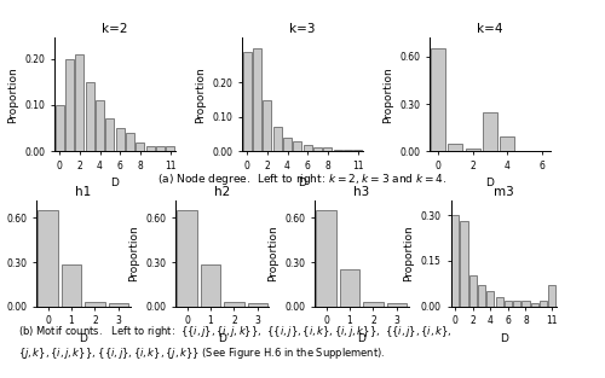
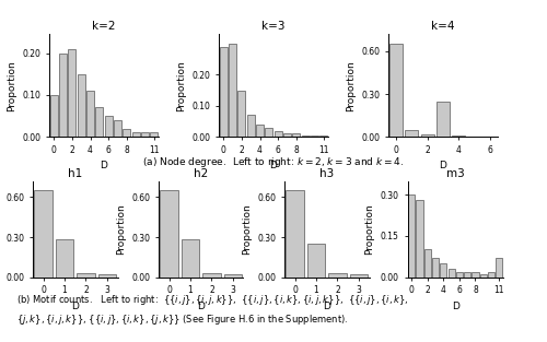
k=4/4: 0.09 -> 0.01
